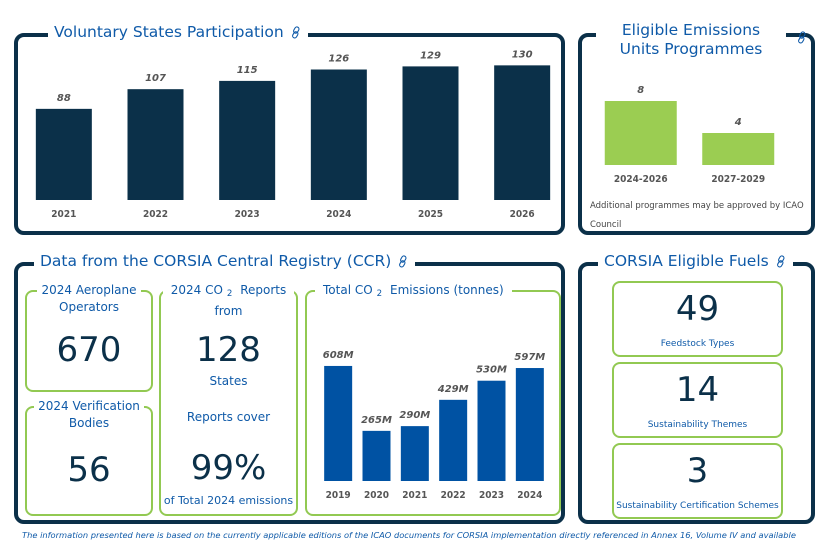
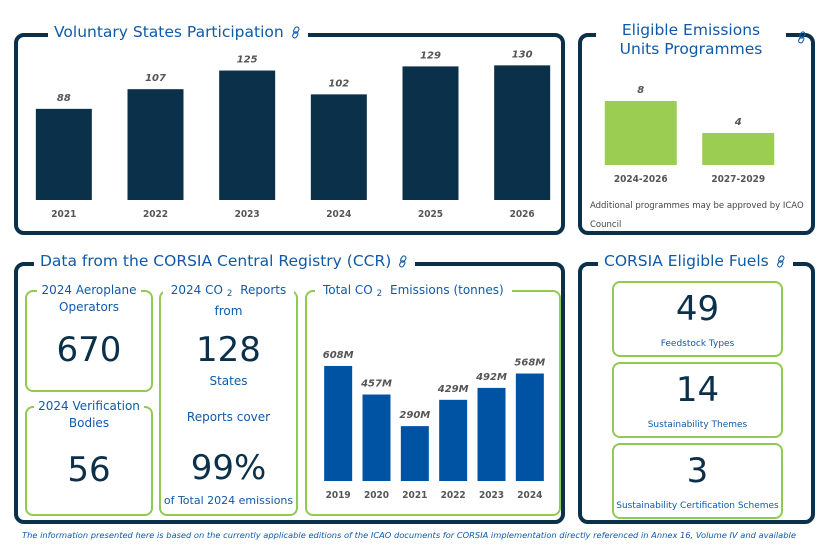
Voluntary States Participation/2023: 115 -> 125
Voluntary States Participation/2024: 126 -> 102
Total CO2 Emissions (tonnes)/2020: 265M -> 457M
Total CO2 Emissions (tonnes)/2023: 530M -> 492M
Total CO2 Emissions (tonnes)/2024: 597M -> 568M
